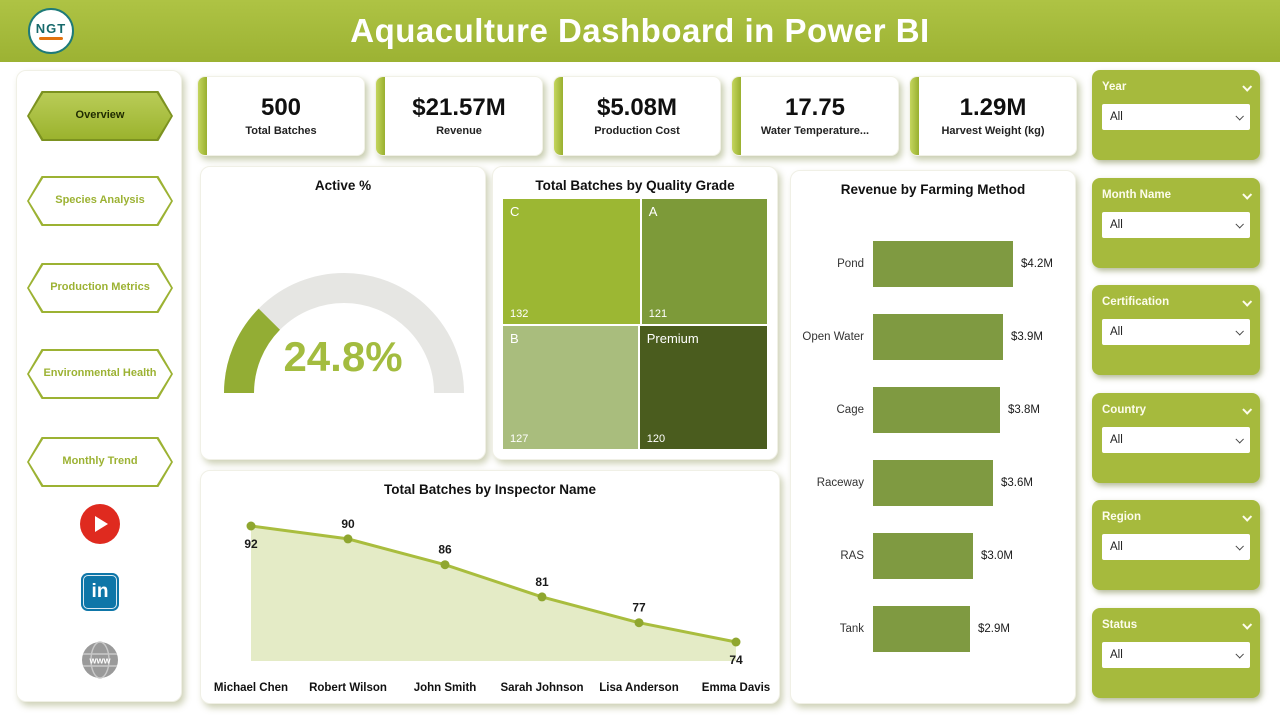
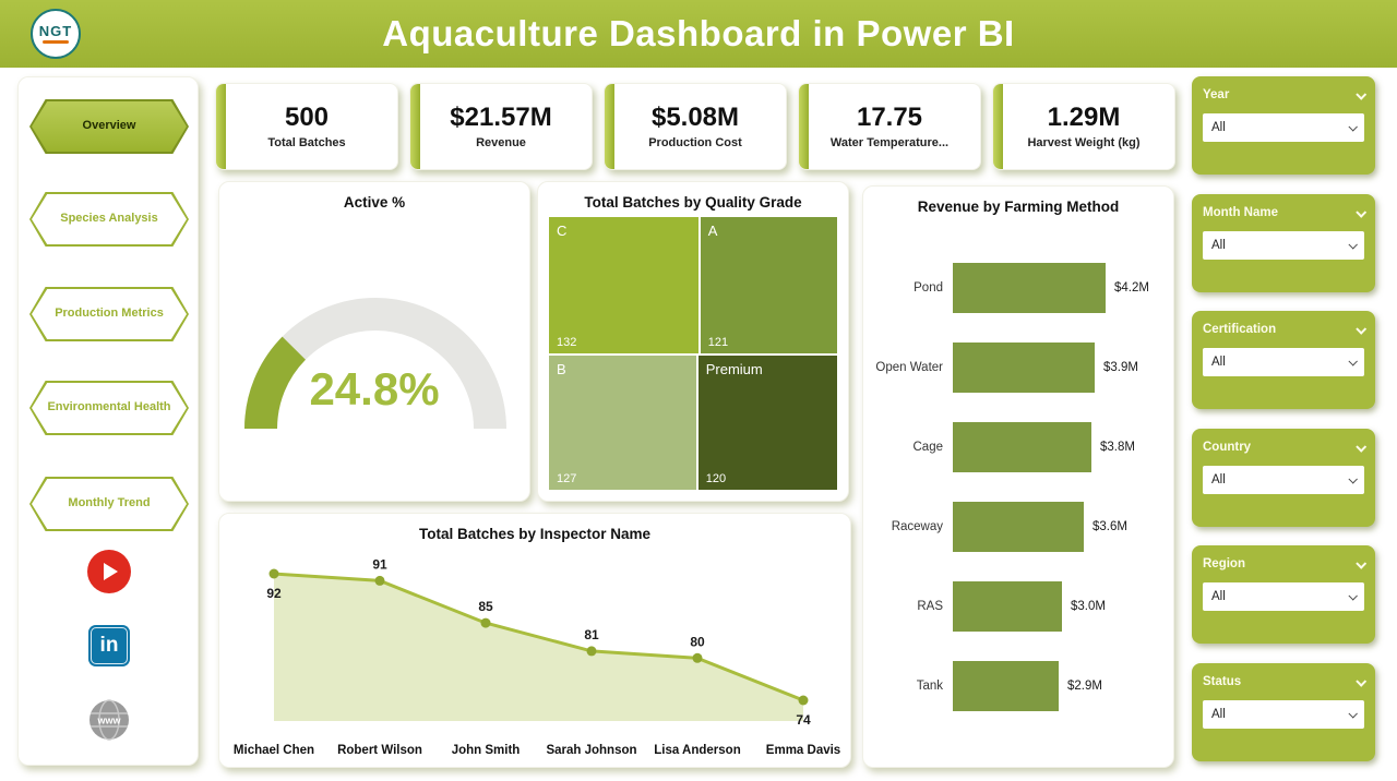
Total Batches by Inspector Name/Robert Wilson: 90 -> 91
Total Batches by Inspector Name/John Smith: 86 -> 85
Total Batches by Inspector Name/Lisa Anderson: 77 -> 80
